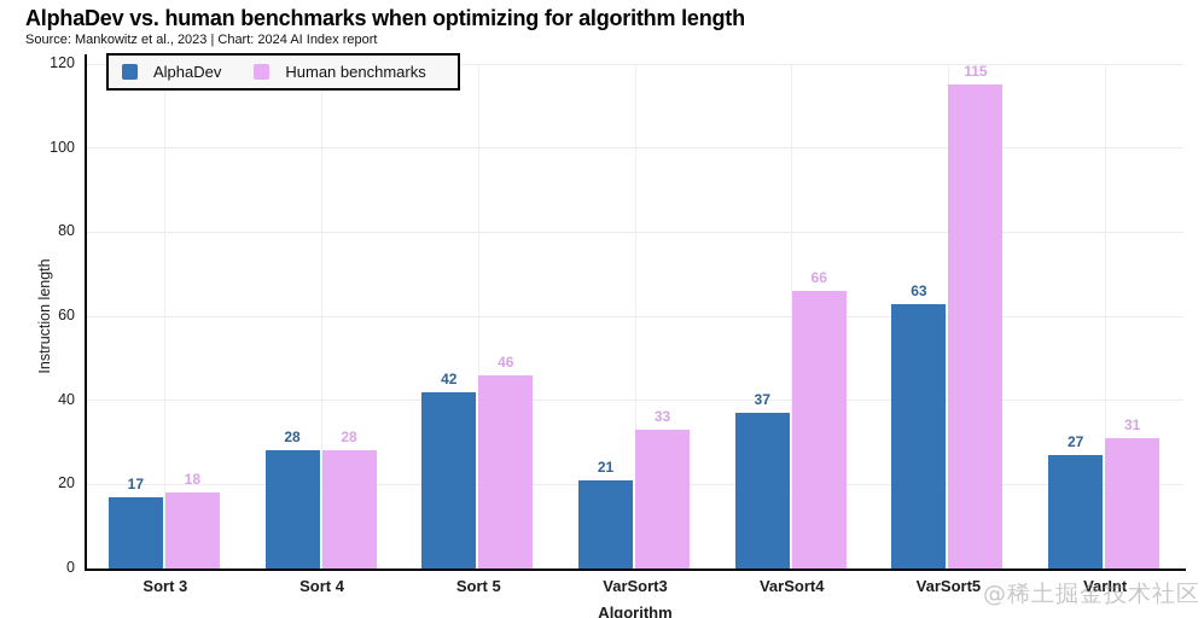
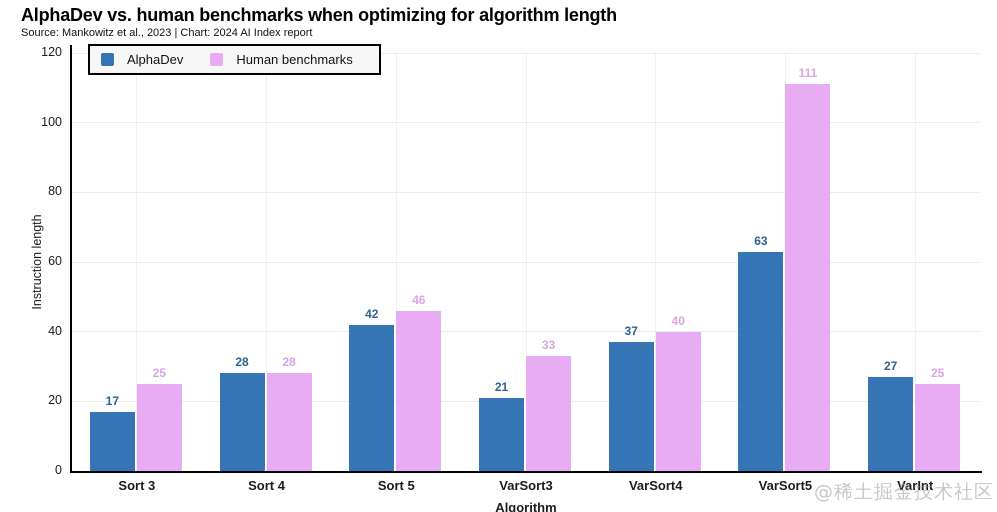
Human benchmarks/Sort 3: 18 -> 25
Human benchmarks/VarSort4: 66 -> 40
Human benchmarks/VarSort5: 115 -> 111
Human benchmarks/VarInt: 31 -> 25
